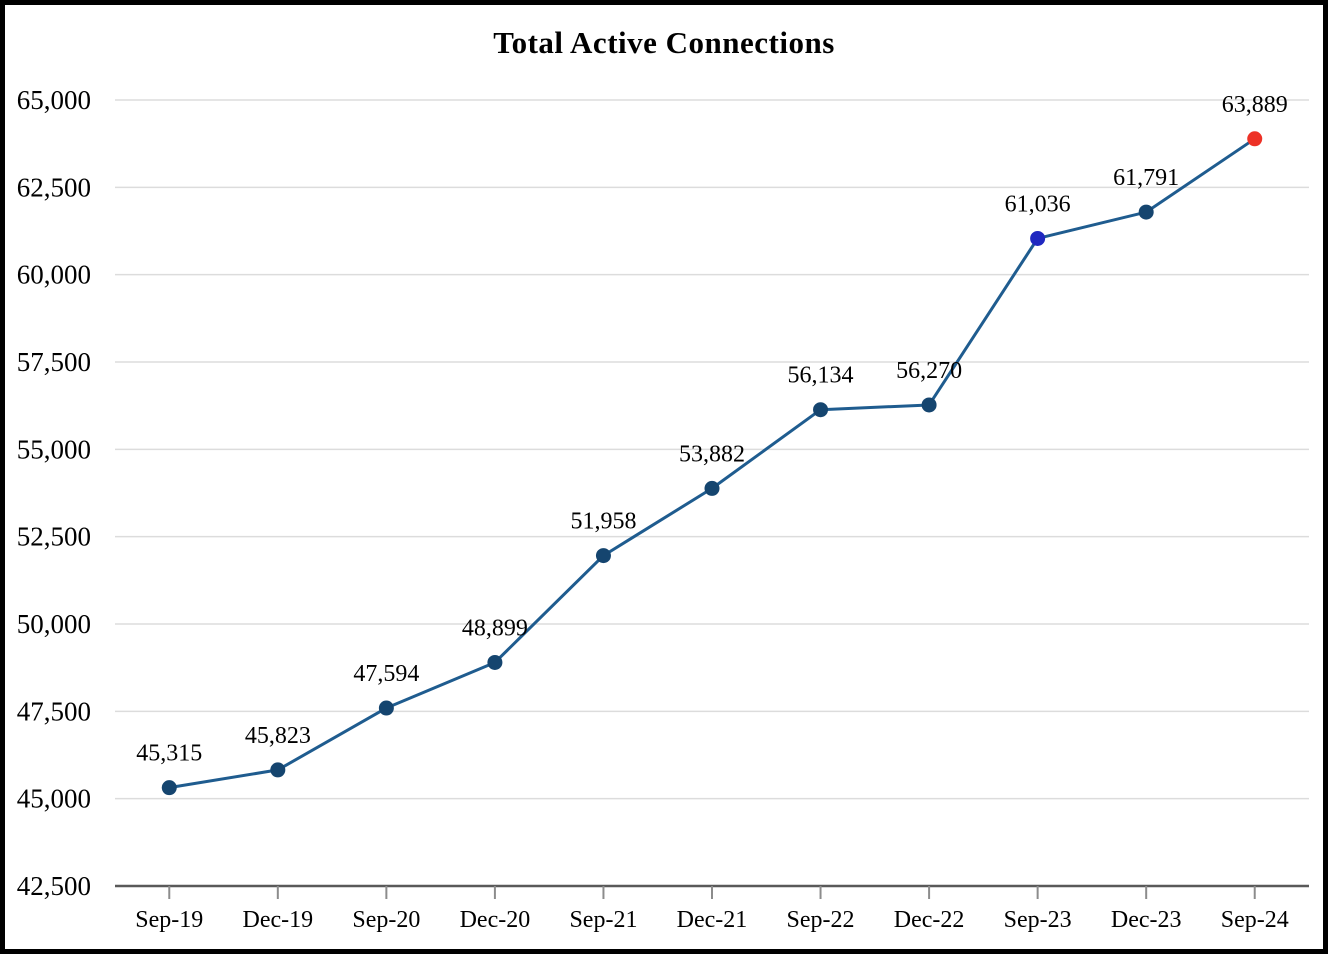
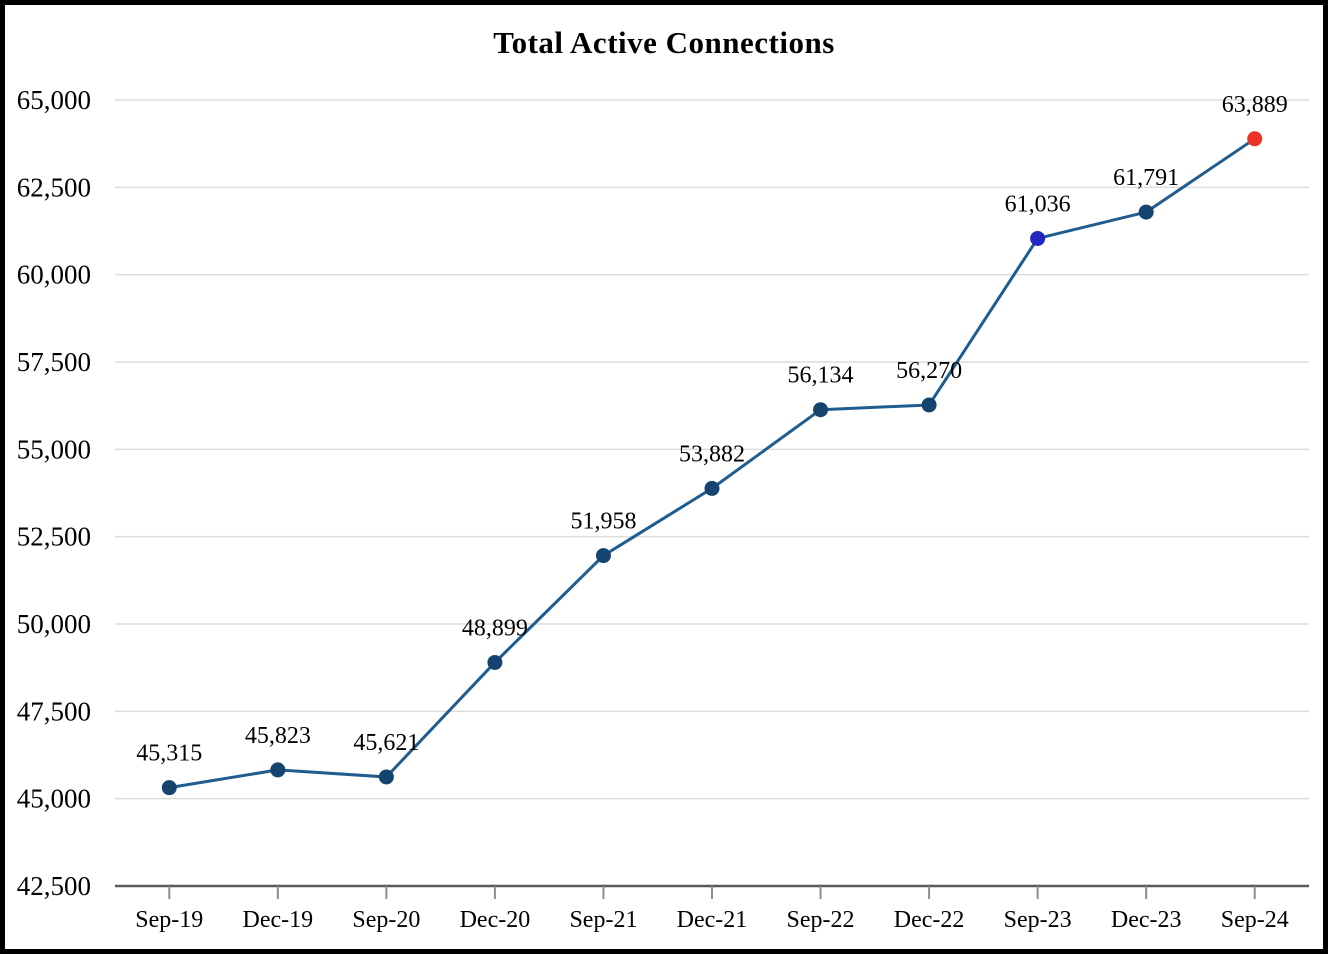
Sep-20: 47,594 -> 45,621
